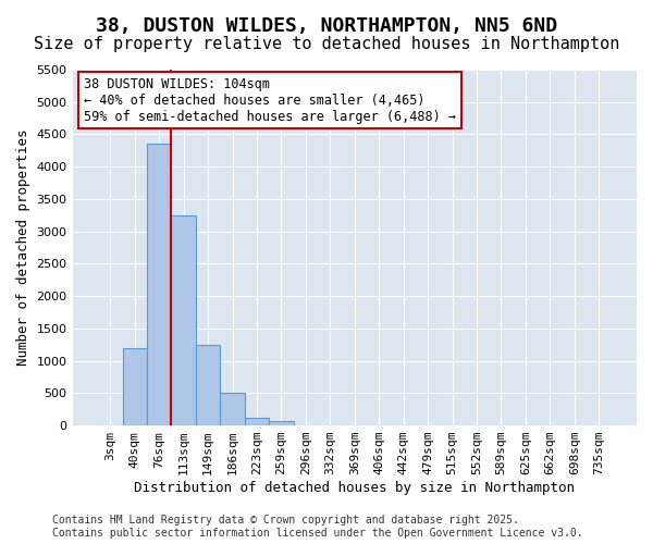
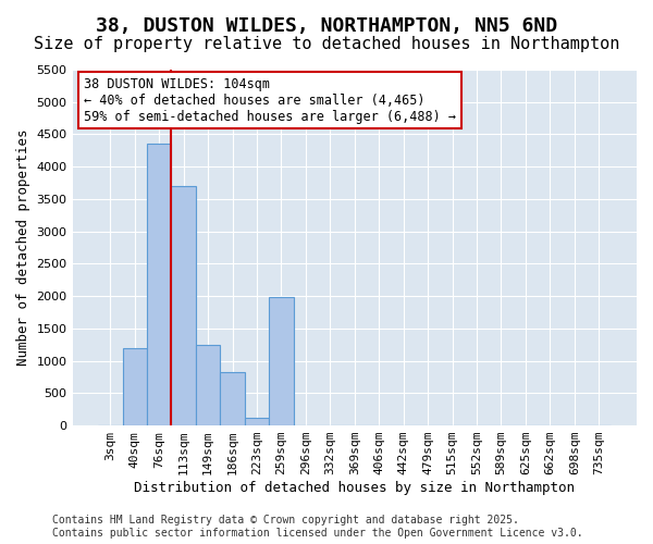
113sqm: 3250 -> 3700
186sqm: 500 -> 820
259sqm: 70 -> 1980
